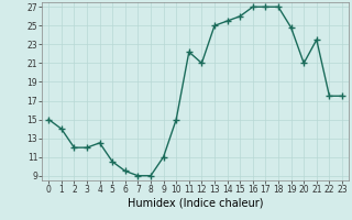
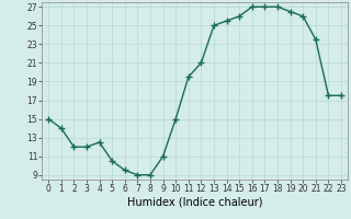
11: 22.2 -> 19.5
19: 24.8 -> 26.5
20: 21.0 -> 26.0
